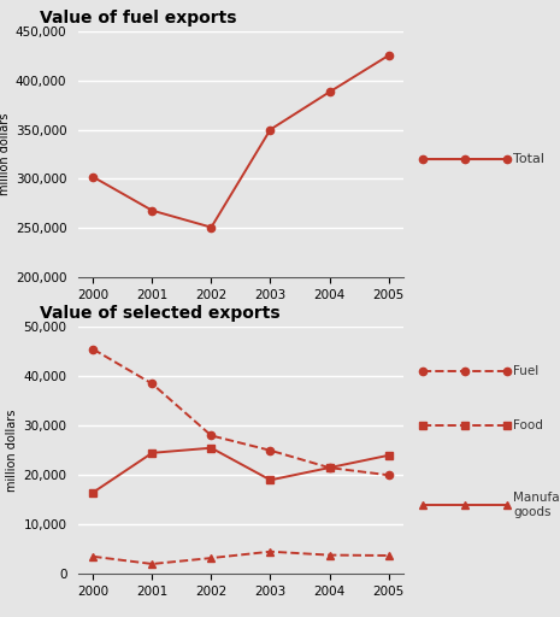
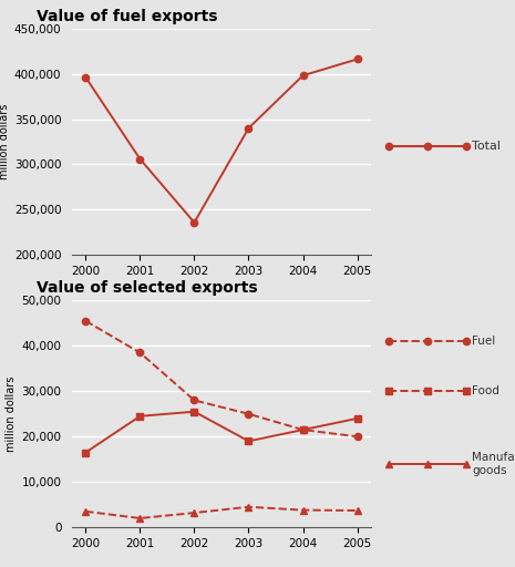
Value of fuel exports/2000: 302,000 -> 396,000
Value of fuel exports/2001: 268,000 -> 306,000
Value of fuel exports/2002: 251,000 -> 236,000
Value of fuel exports/2003: 350,000 -> 340,000
Value of fuel exports/2004: 388,000 -> 398,000
Value of fuel exports/2005: 425,000 -> 416,000
